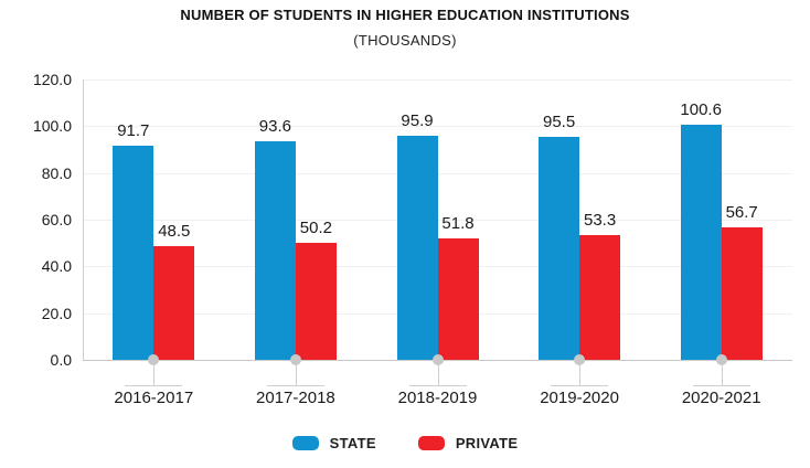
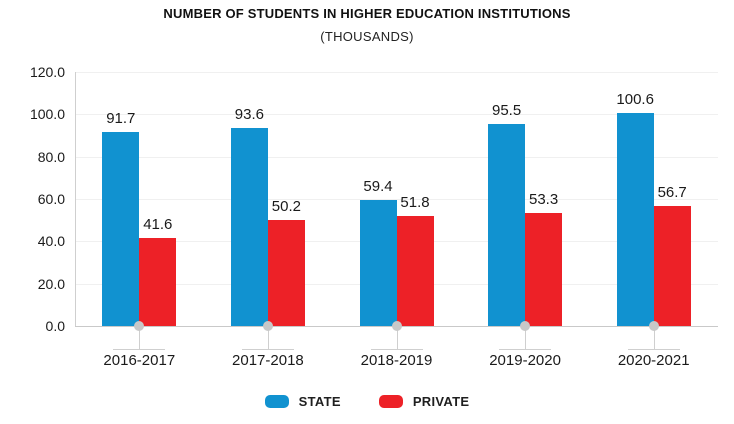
PRIVATE/2016-2017: 48.5 -> 41.6
STATE/2018-2019: 95.9 -> 59.4
